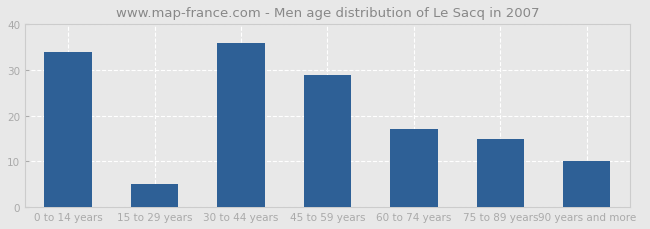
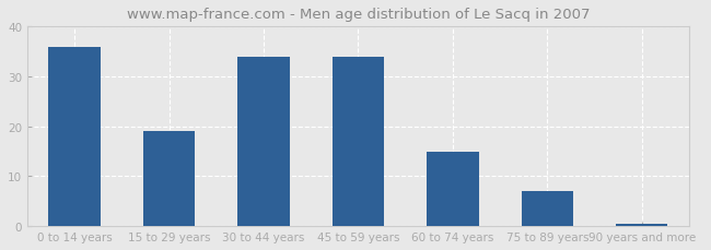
0 to 14 years: 34.0 -> 36.0
15 to 29 years: 5.0 -> 19.0
30 to 44 years: 36.0 -> 34.0
45 to 59 years: 29.0 -> 34.0
60 to 74 years: 17.0 -> 15.0
75 to 89 years: 15.0 -> 7.0
90 years and more: 10.0 -> 0.5
